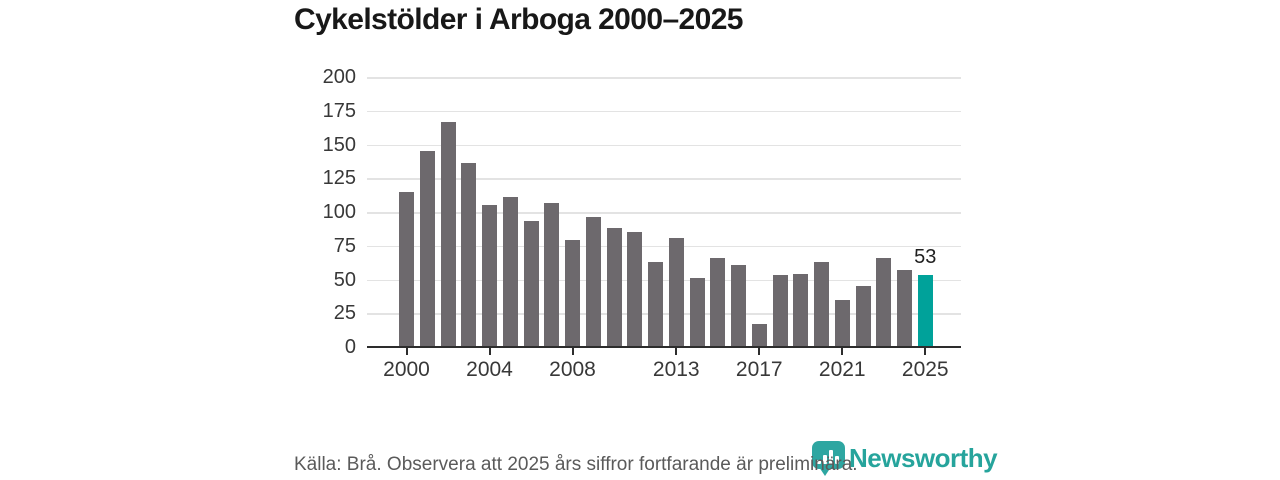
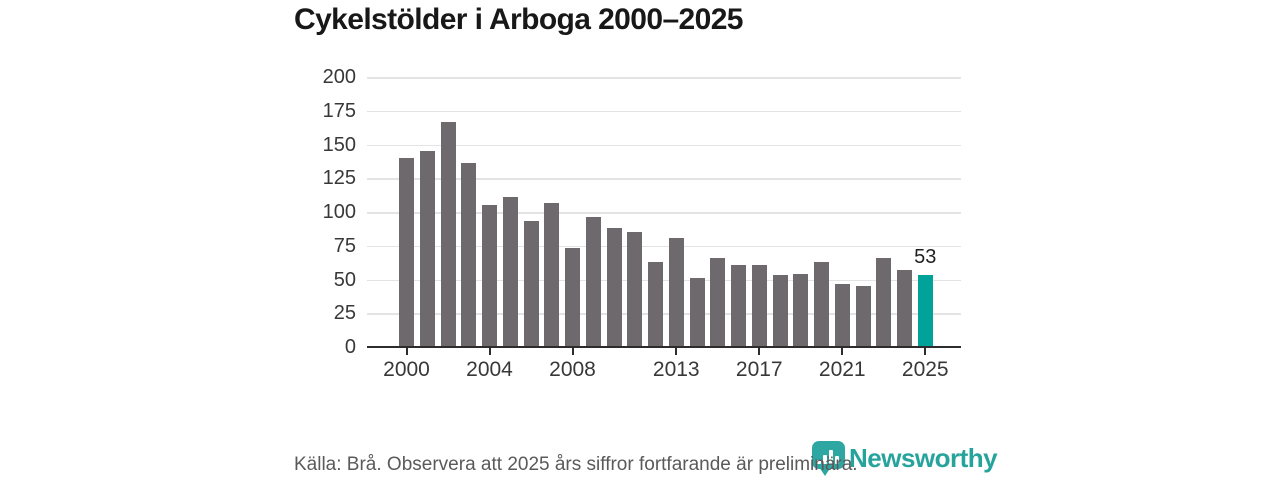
2000: 115 -> 140
2008: 79 -> 73
2017: 17 -> 61
2021: 35 -> 47
